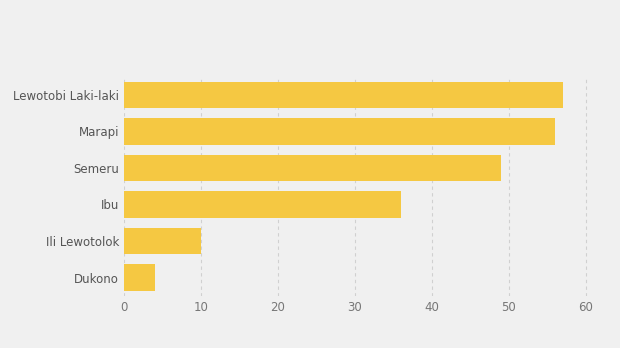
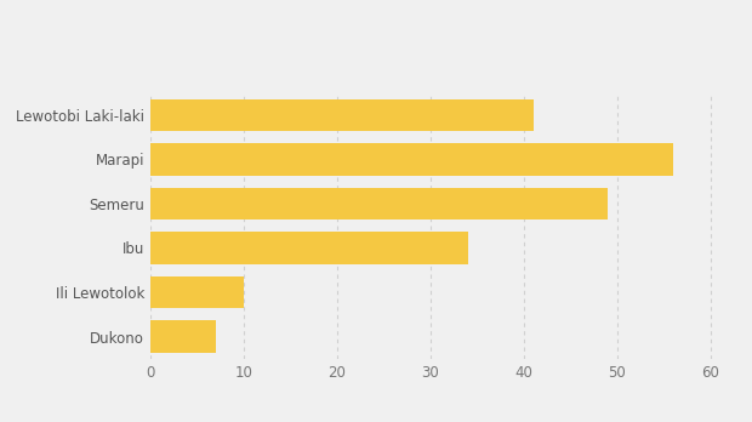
Lewotobi Laki-laki: 57 -> 41
Ibu: 36 -> 34
Dukono: 4 -> 7
